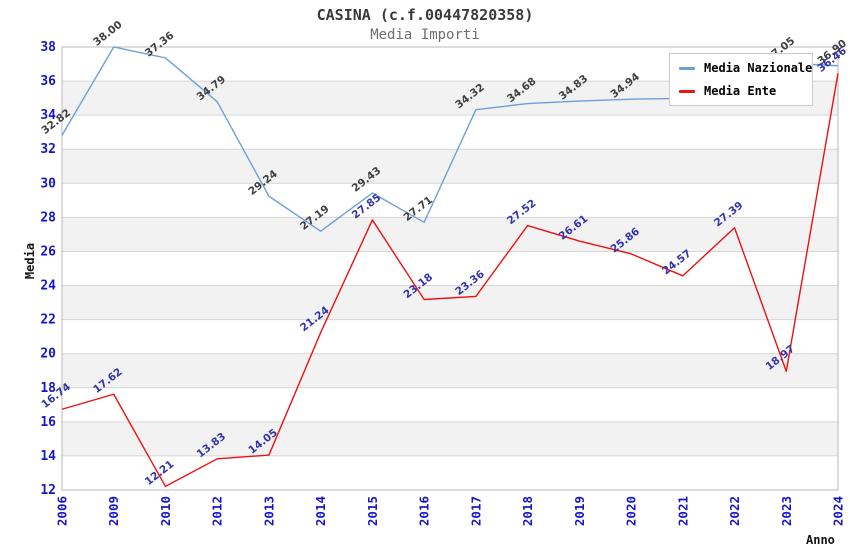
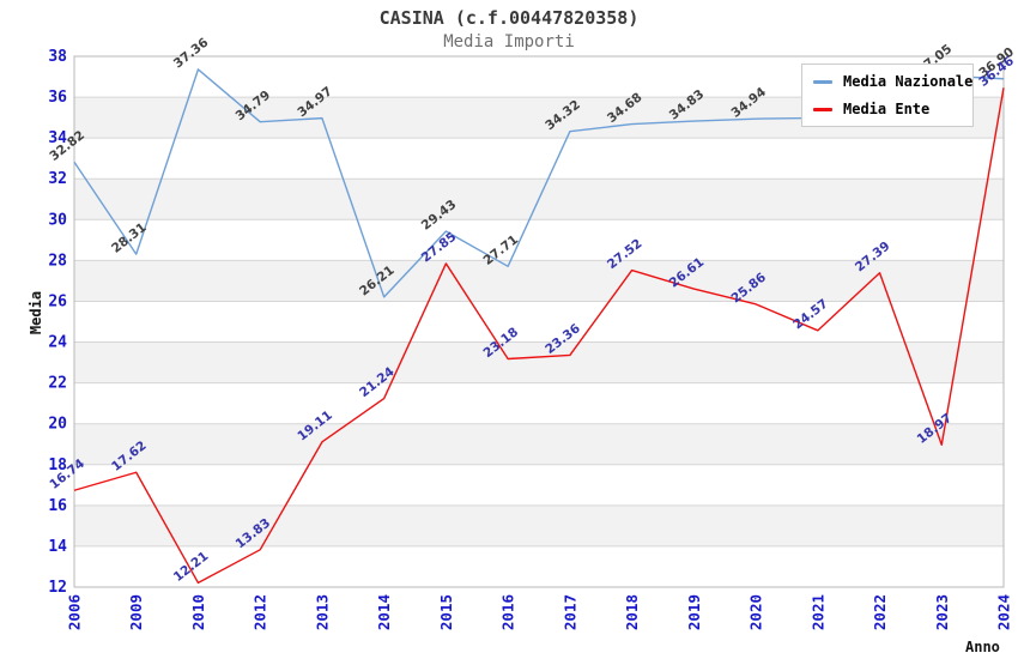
Media Nazionale/2009: 38.00 -> 28.31
Media Nazionale/2013: 29.24 -> 34.97
Media Ente/2013: 14.05 -> 19.11
Media Nazionale/2014: 27.19 -> 26.21
